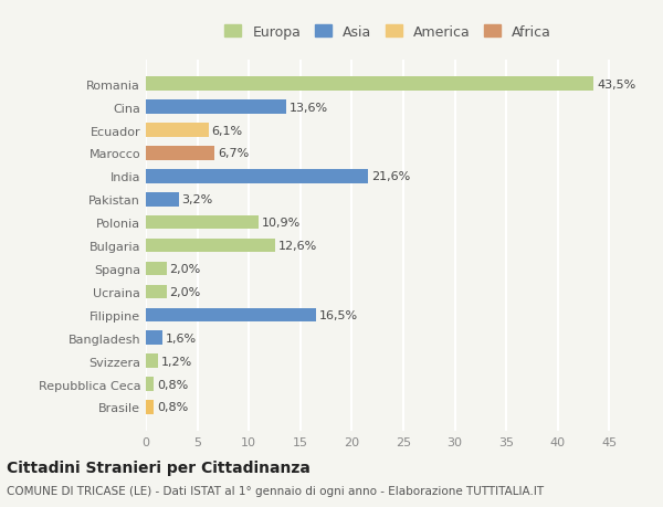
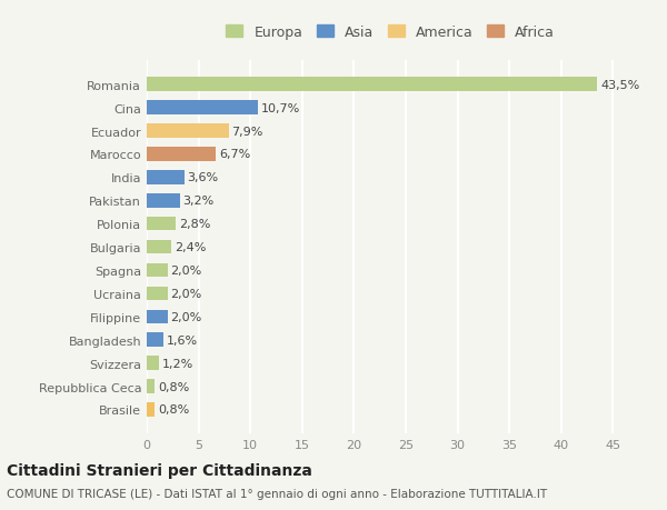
Cina: 13,6% -> 10,7%
Ecuador: 6,1% -> 7,9%
India: 21,6% -> 3,6%
Polonia: 10,9% -> 2,8%
Bulgaria: 12,6% -> 2,4%
Filippine: 16,5% -> 2,0%
